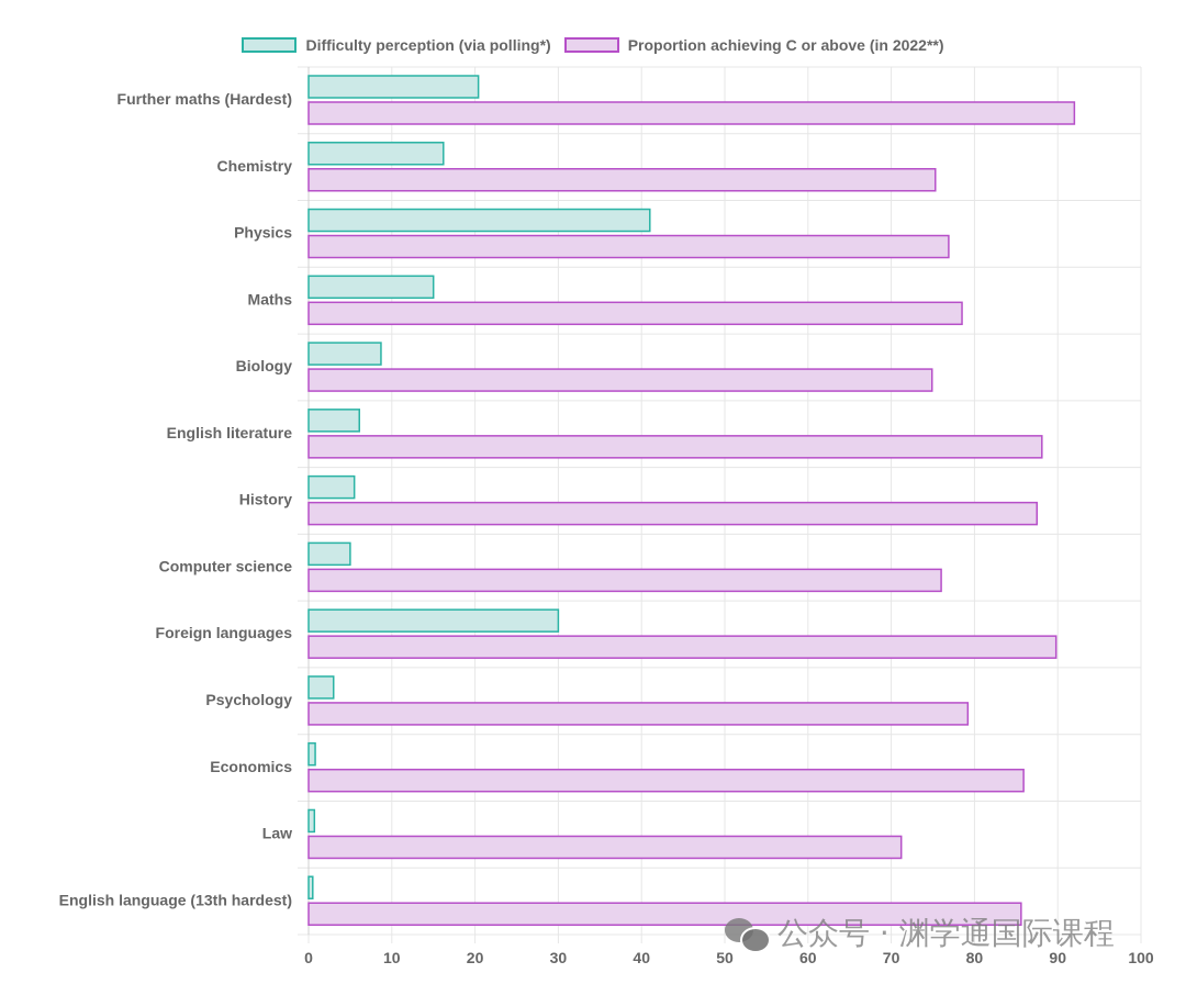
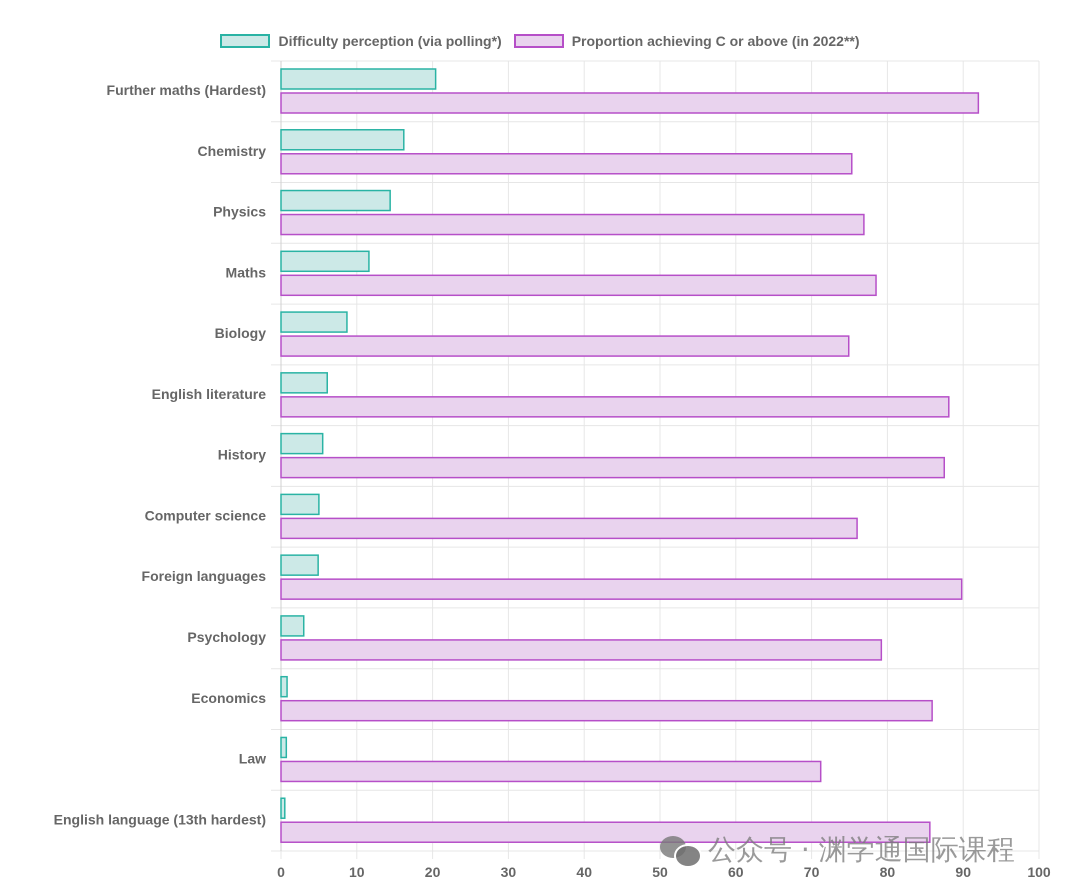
Difficulty perception (via polling*)/Physics: 41 -> 14
Difficulty perception (via polling*)/Maths: 15 -> 12
Difficulty perception (via polling*)/Foreign languages: 30 -> 5
